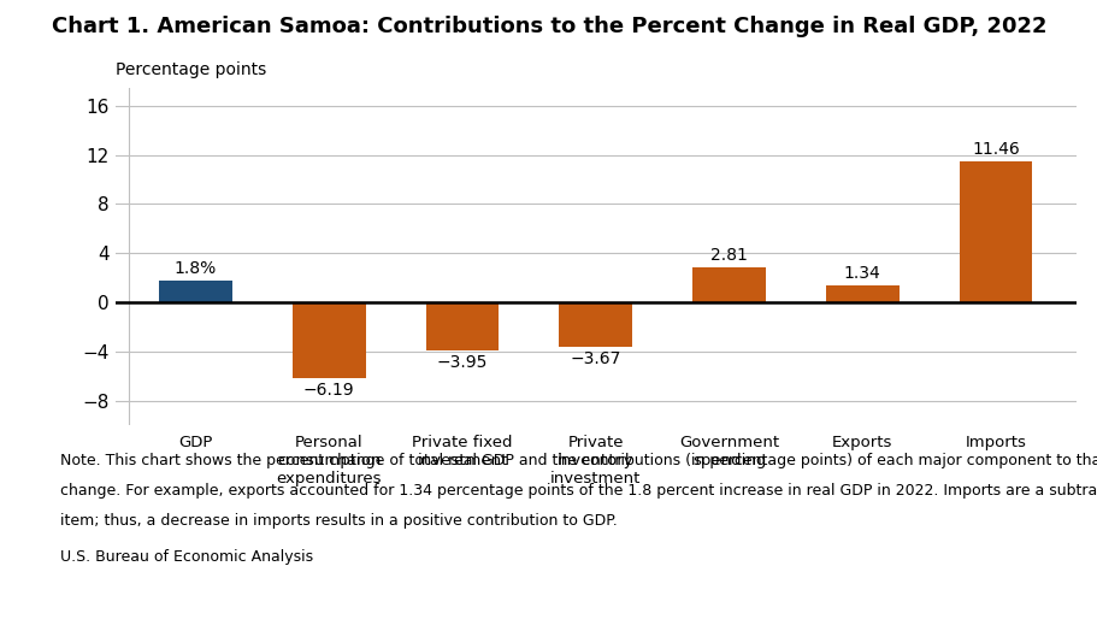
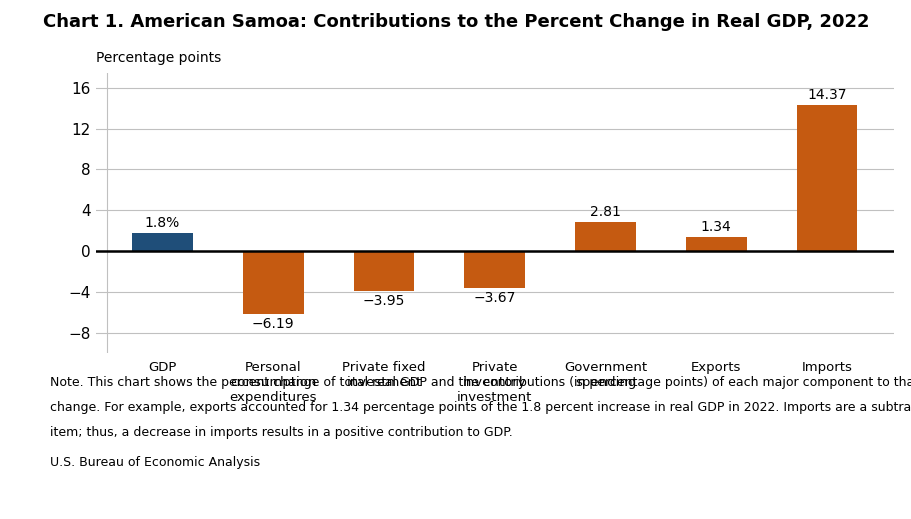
Imports: 11.46 -> 14.37
